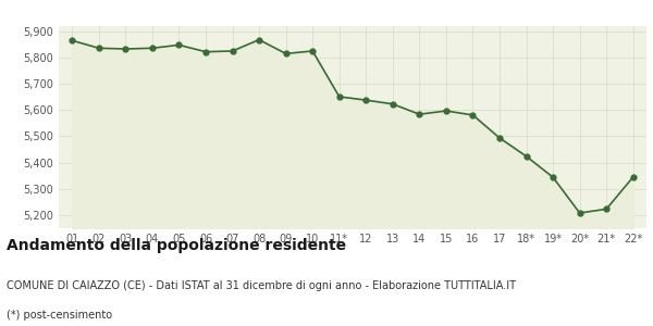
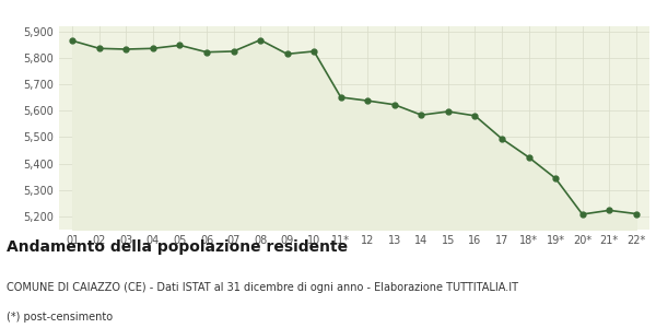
22*: 5,345 -> 5,210
